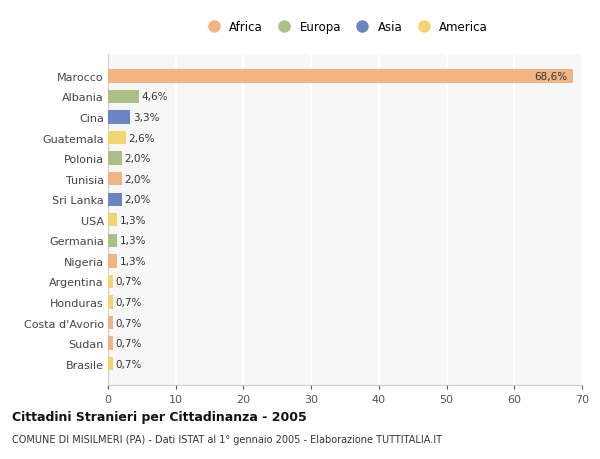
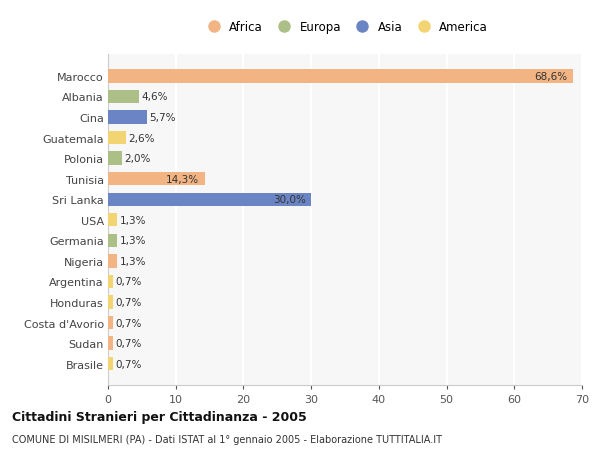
Cina: 3,3% -> 5,7%
Tunisia: 2,0% -> 14,3%
Sri Lanka: 2,0% -> 30,0%
